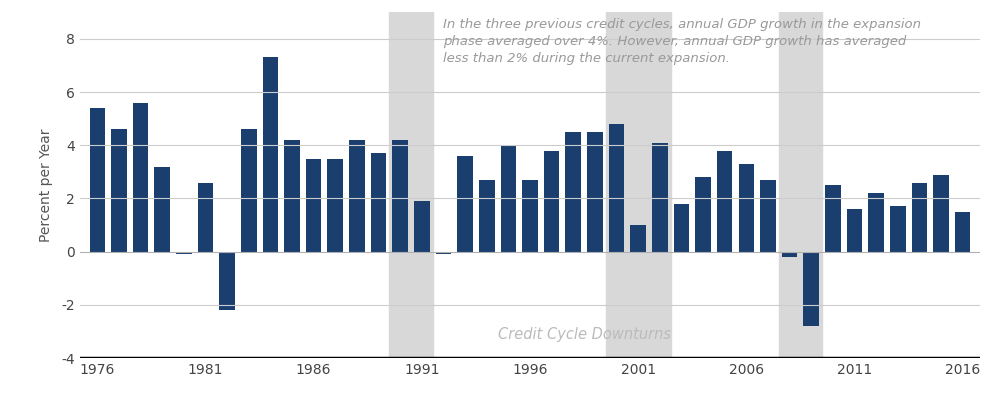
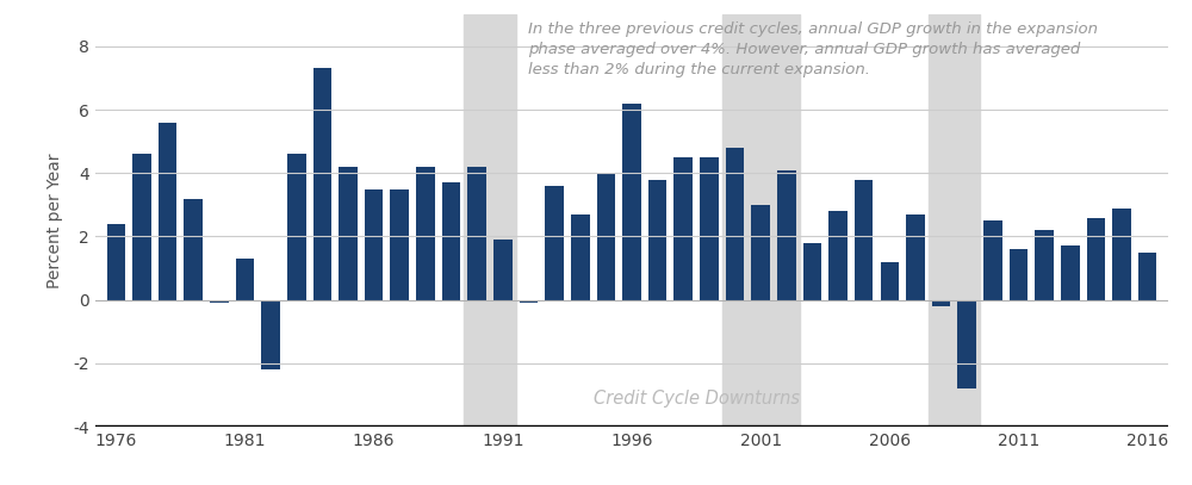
1976: 5.4 -> 2.4
1981: 2.6 -> 1.3
1996: 2.7 -> 6.2
2001: 1.0 -> 3.0
2006: 3.3 -> 1.2
